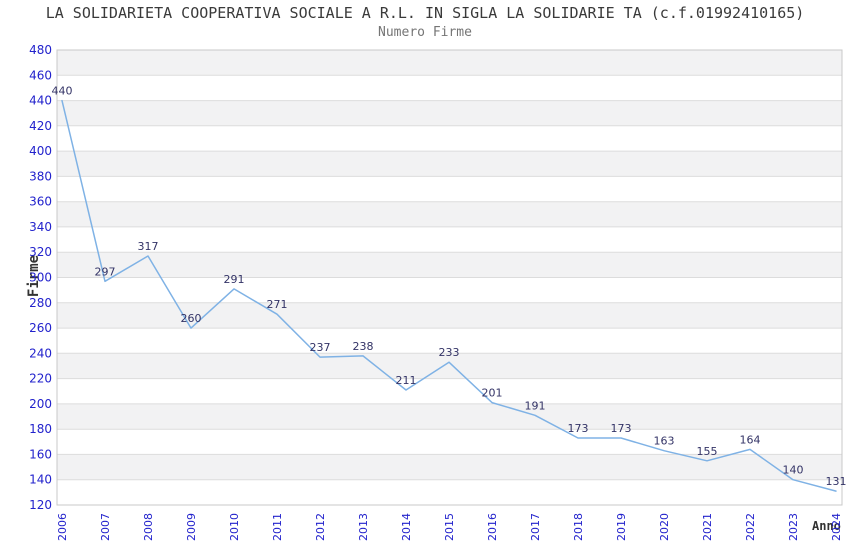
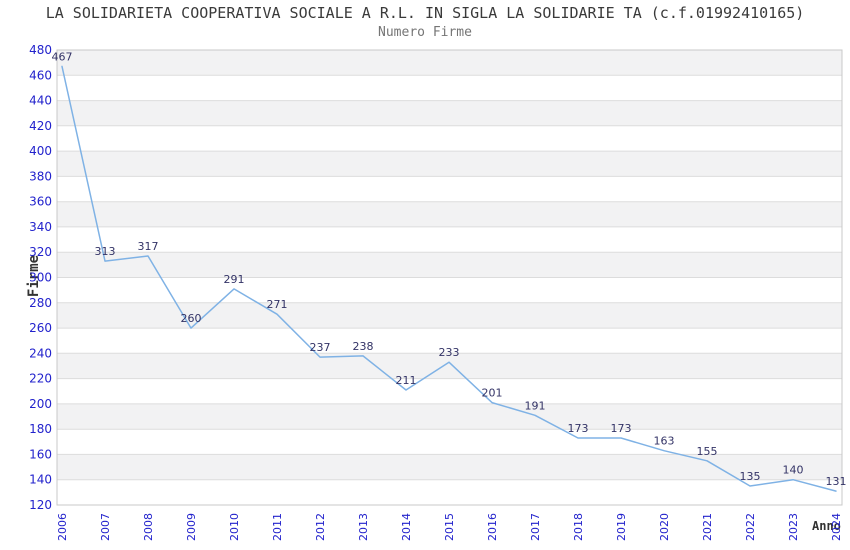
2006: 440 -> 467
2007: 297 -> 313
2022: 164 -> 135
